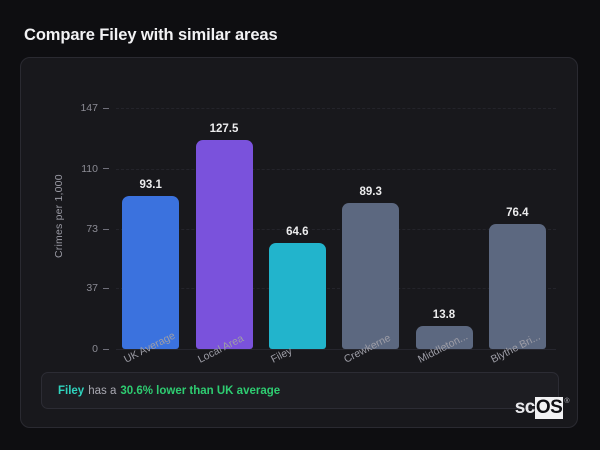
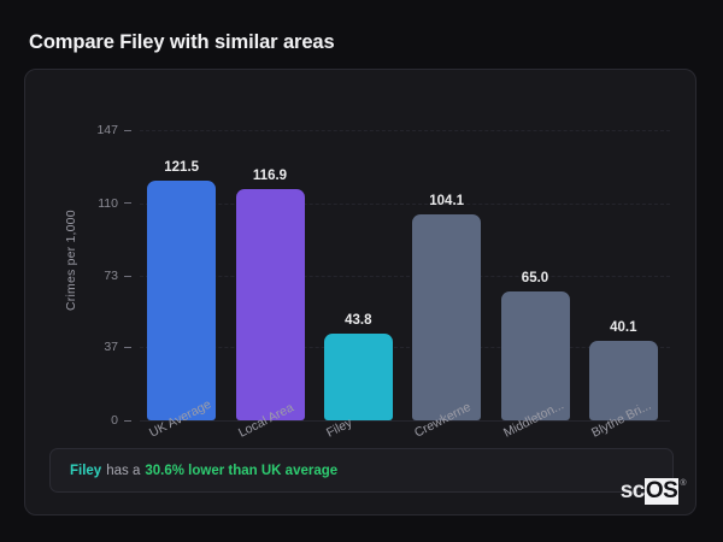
UK Average: 93.1 -> 121.5
Local Area: 127.5 -> 116.9
Filey: 64.6 -> 43.8
Crewkerne: 89.3 -> 104.1
Middleton...: 13.8 -> 65.0
Blythe Bri...: 76.4 -> 40.1
